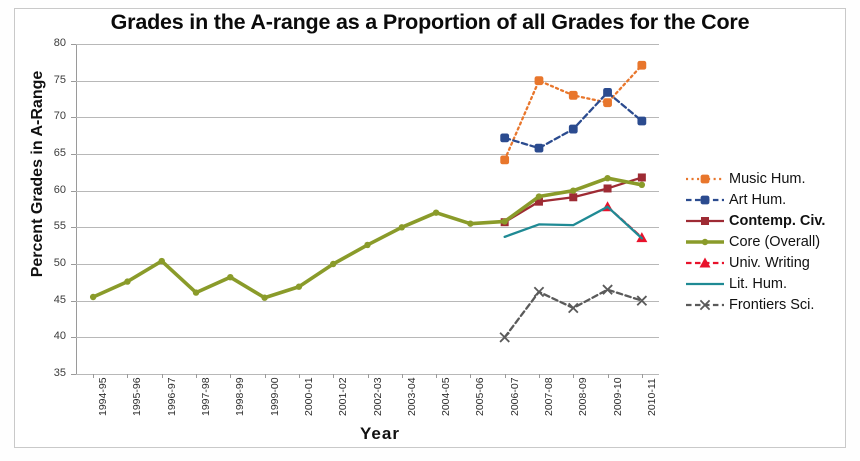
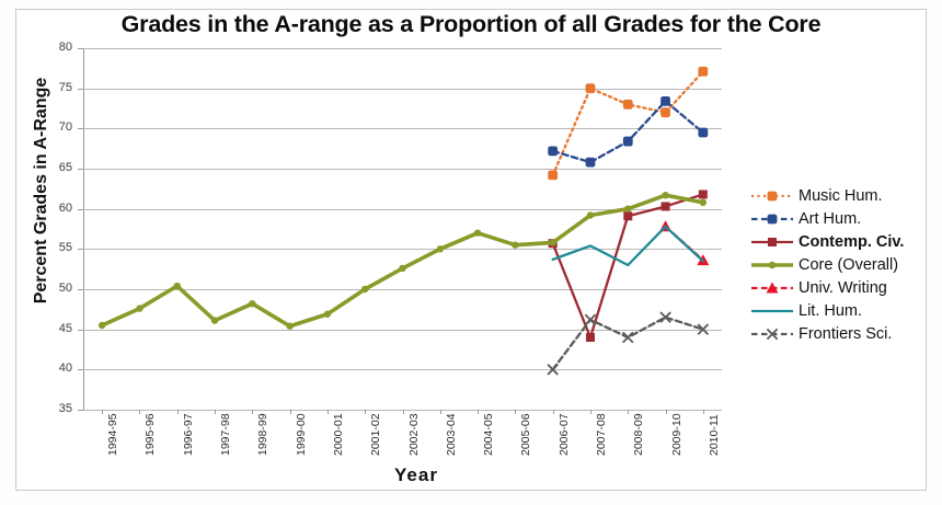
Contemp. Civ./2007-08: 58 -> 44
Lit. Hum./2008-09: 55 -> 53
